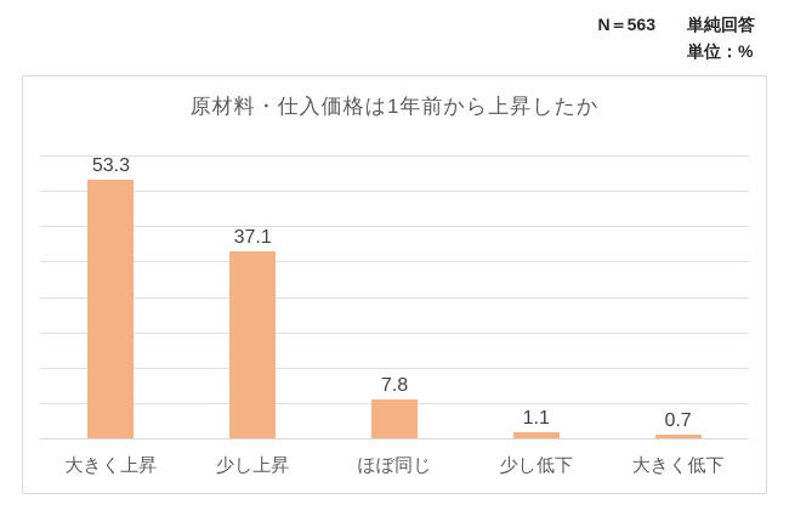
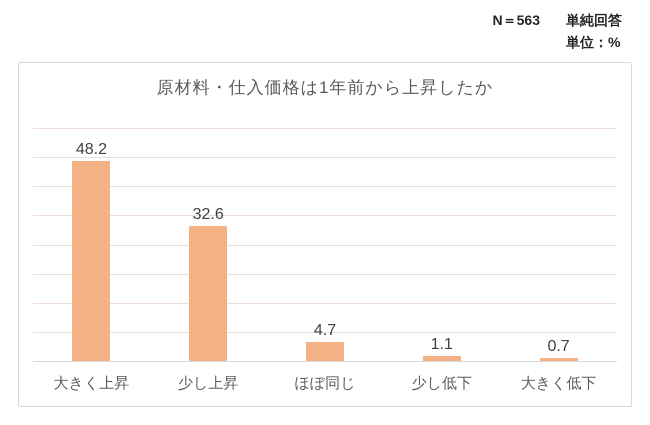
大きく上昇: 53.3 -> 48.2
少し上昇: 37.1 -> 32.6
ほぼ同じ: 7.8 -> 4.7
